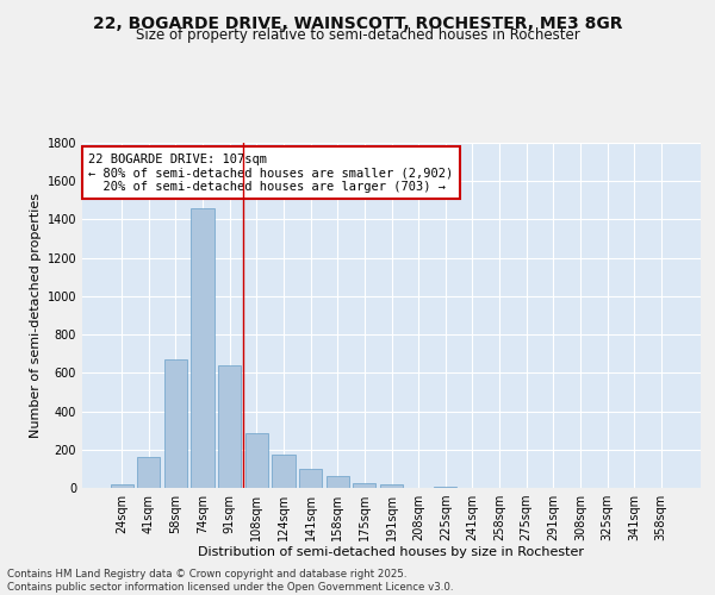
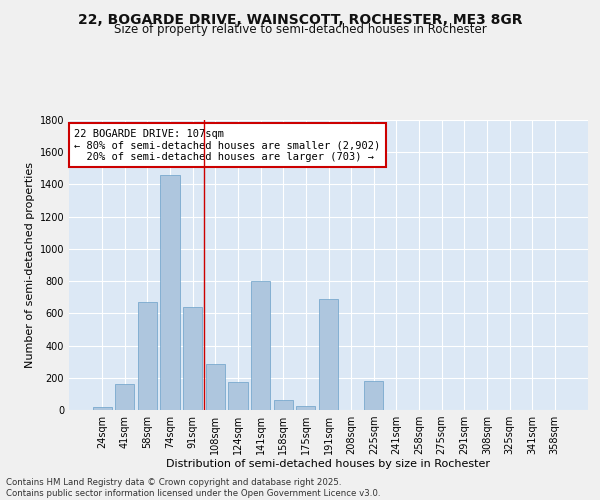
141sqm: 100 -> 800
191sqm: 20 -> 690
225sqm: 10 -> 180
